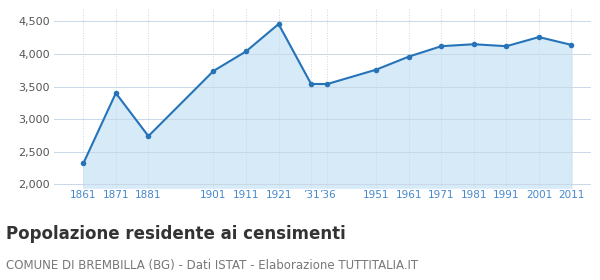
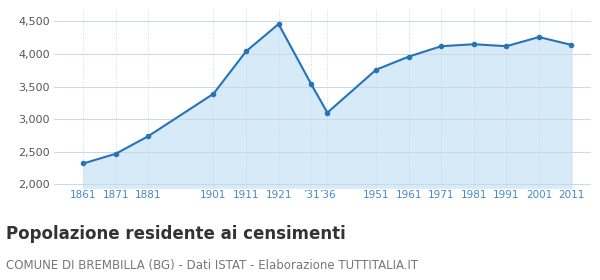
1871: 3,400 -> 2,470
1901: 3,740 -> 3,390
’36: 3,540 -> 3,100
